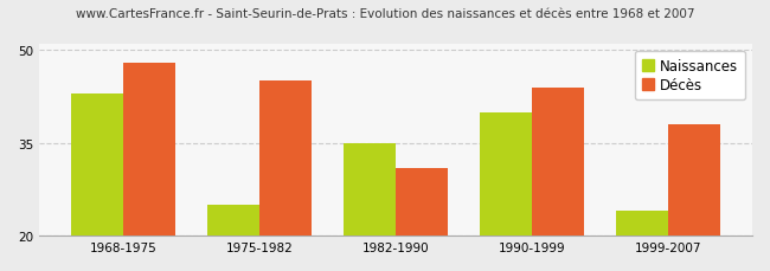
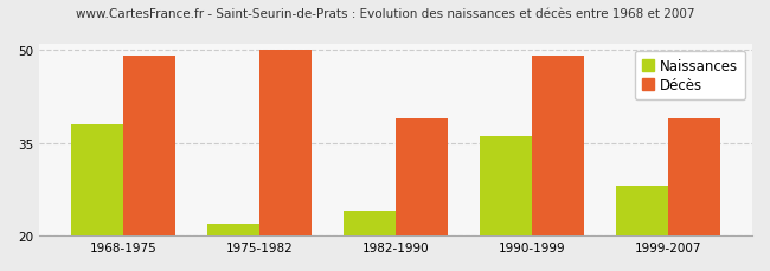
Naissances/1968-1975: 43 -> 38
Décès/1968-1975: 48 -> 49
Naissances/1975-1982: 25 -> 22
Décès/1975-1982: 45 -> 50
Naissances/1982-1990: 35 -> 24
Décès/1982-1990: 31 -> 39
Naissances/1990-1999: 40 -> 36
Décès/1990-1999: 44 -> 49
Naissances/1999-2007: 24 -> 28
Décès/1999-2007: 38 -> 39
